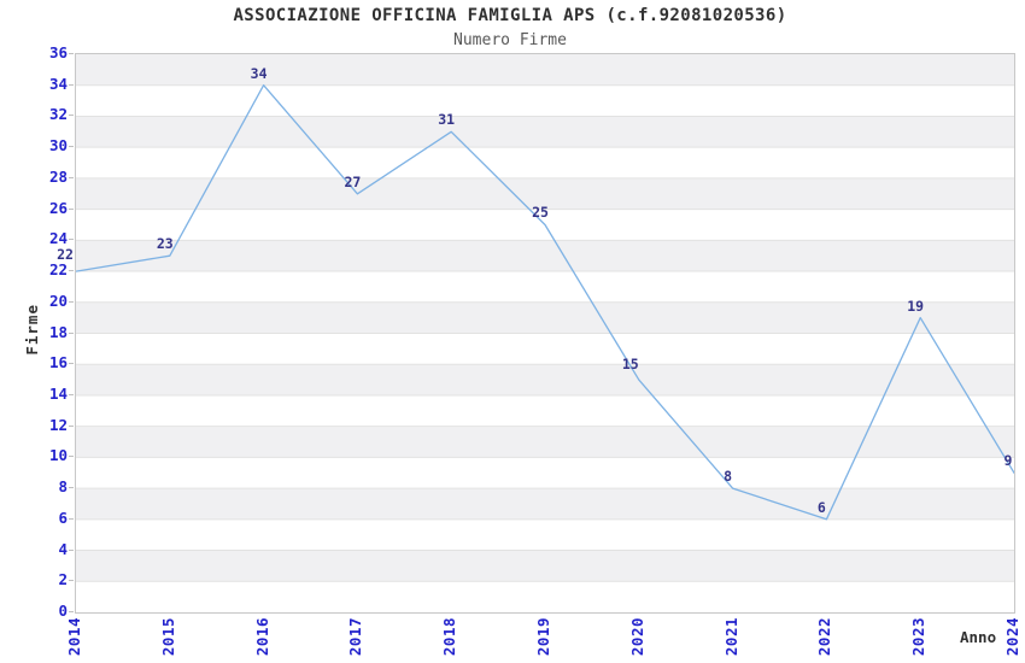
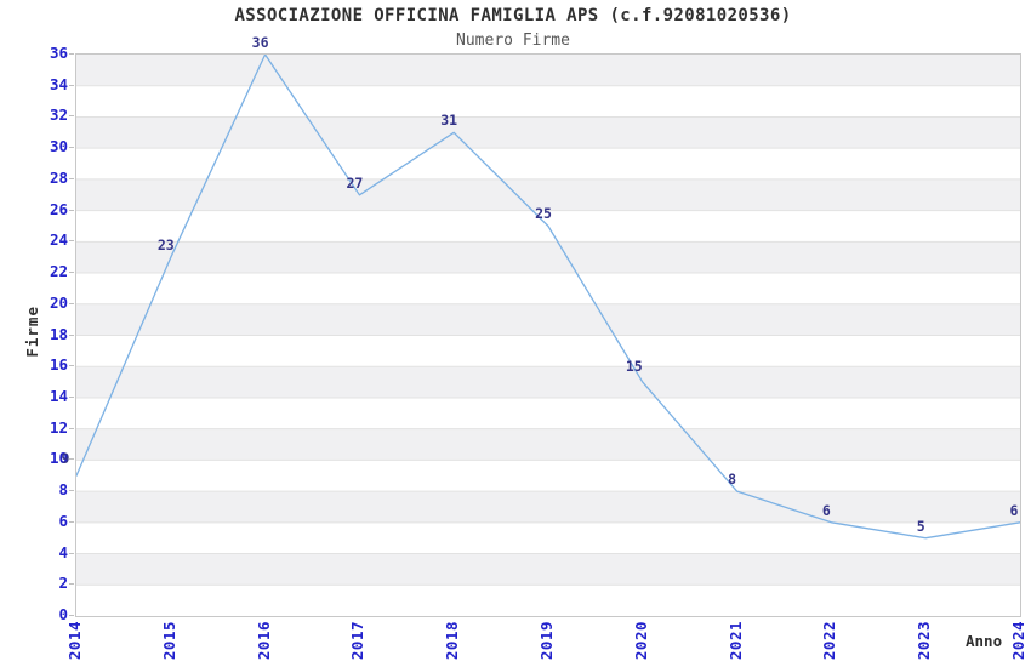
2014: 22 -> 9
2016: 34 -> 36
2023: 19 -> 5
2024: 9 -> 6
